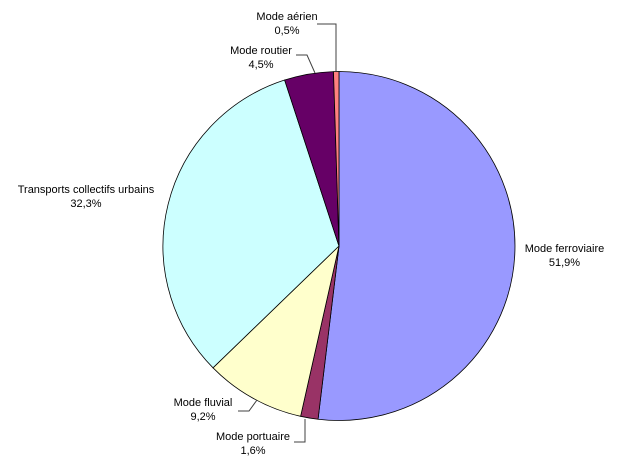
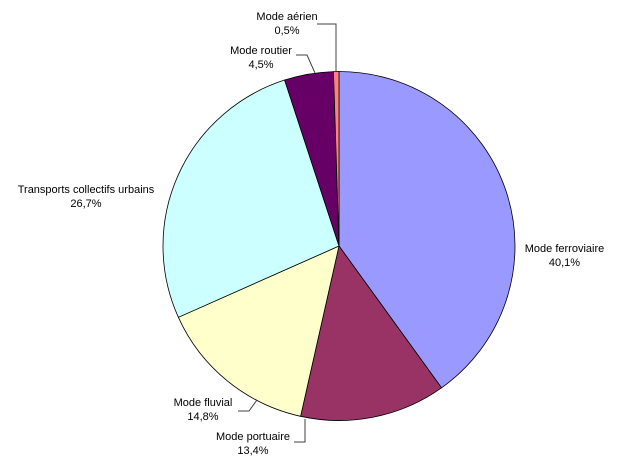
Mode ferroviaire: 51,9% -> 40,1%
Mode portuaire: 1,6% -> 13,4%
Mode fluvial: 9,2% -> 14,8%
Transports collectifs urbains: 32,3% -> 26,7%
